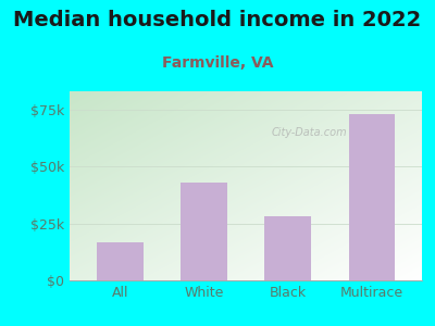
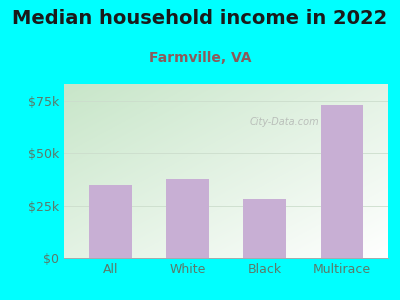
All: $16.5k -> $35.0k
White: $43.0k -> $37.5k
